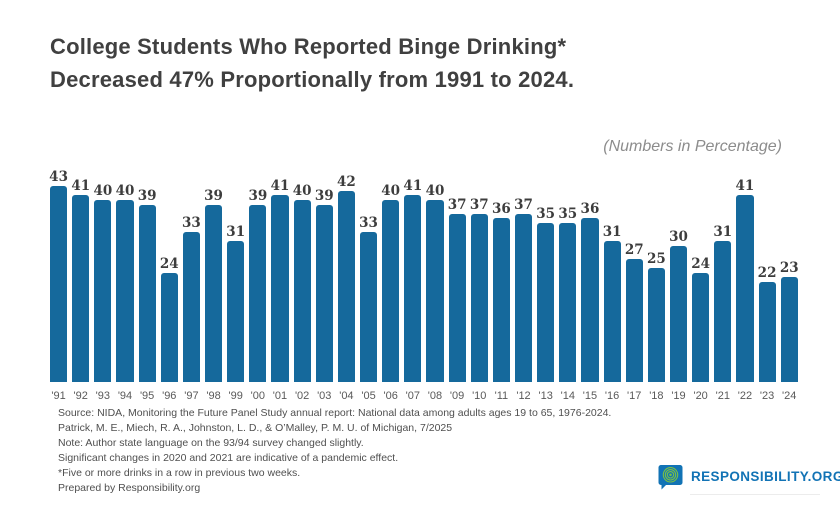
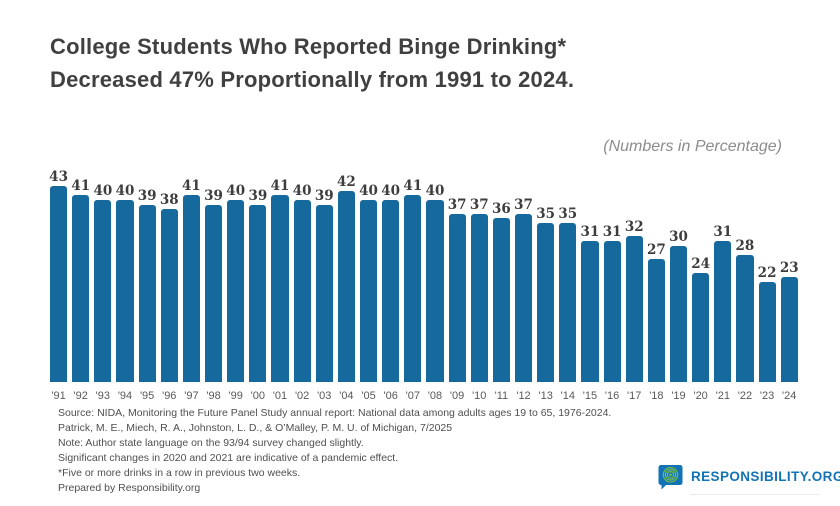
'96: 24 -> 38
'97: 33 -> 41
'99: 31 -> 40
'05: 33 -> 40
'15: 36 -> 31
'17: 27 -> 32
'18: 25 -> 27
'22: 41 -> 28
